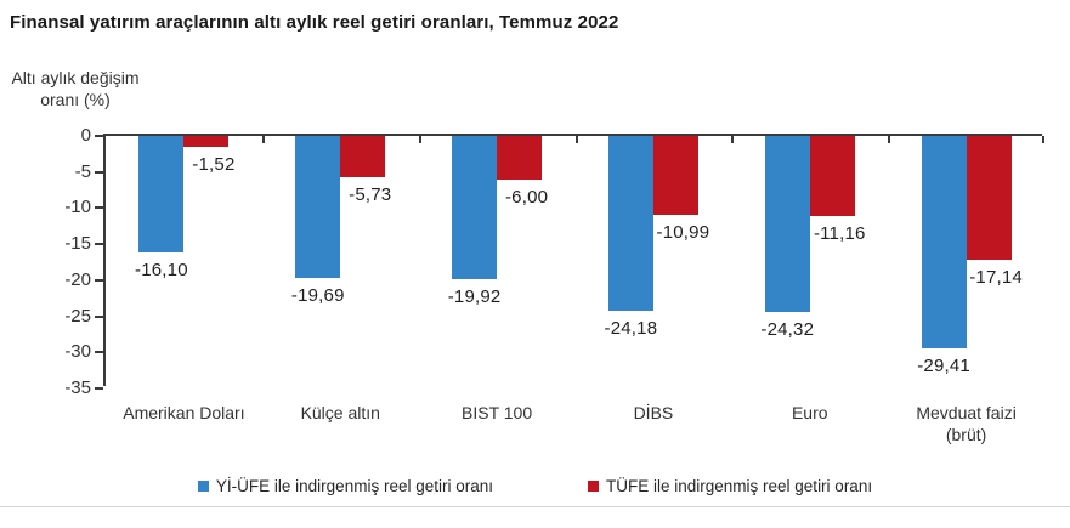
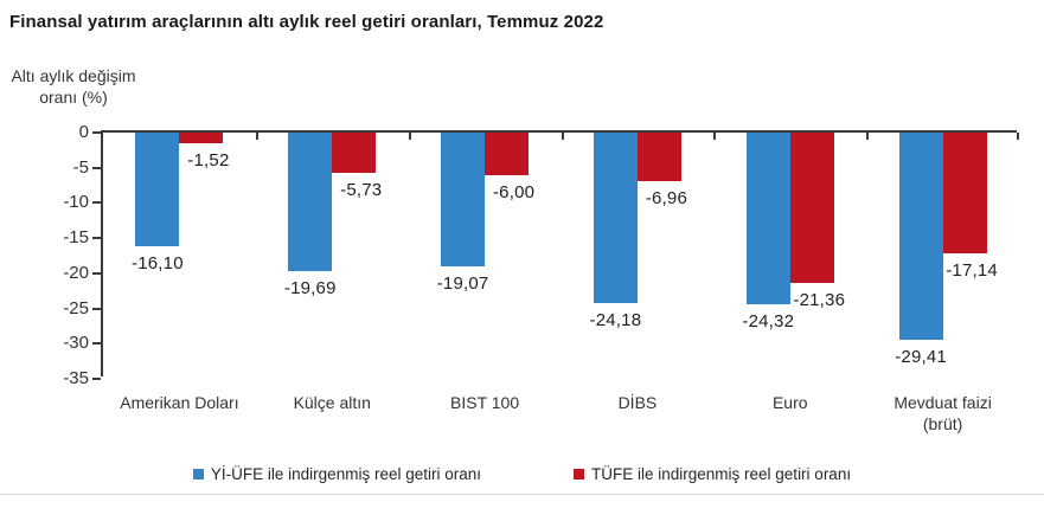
Yİ-ÜFE ile indirgenmiş reel getiri oranı/BIST 100: -19,92 -> -19,07
TÜFE ile indirgenmiş reel getiri oranı/DİBS: -10,99 -> -6,96
TÜFE ile indirgenmiş reel getiri oranı/Euro: -11,16 -> -21,36
